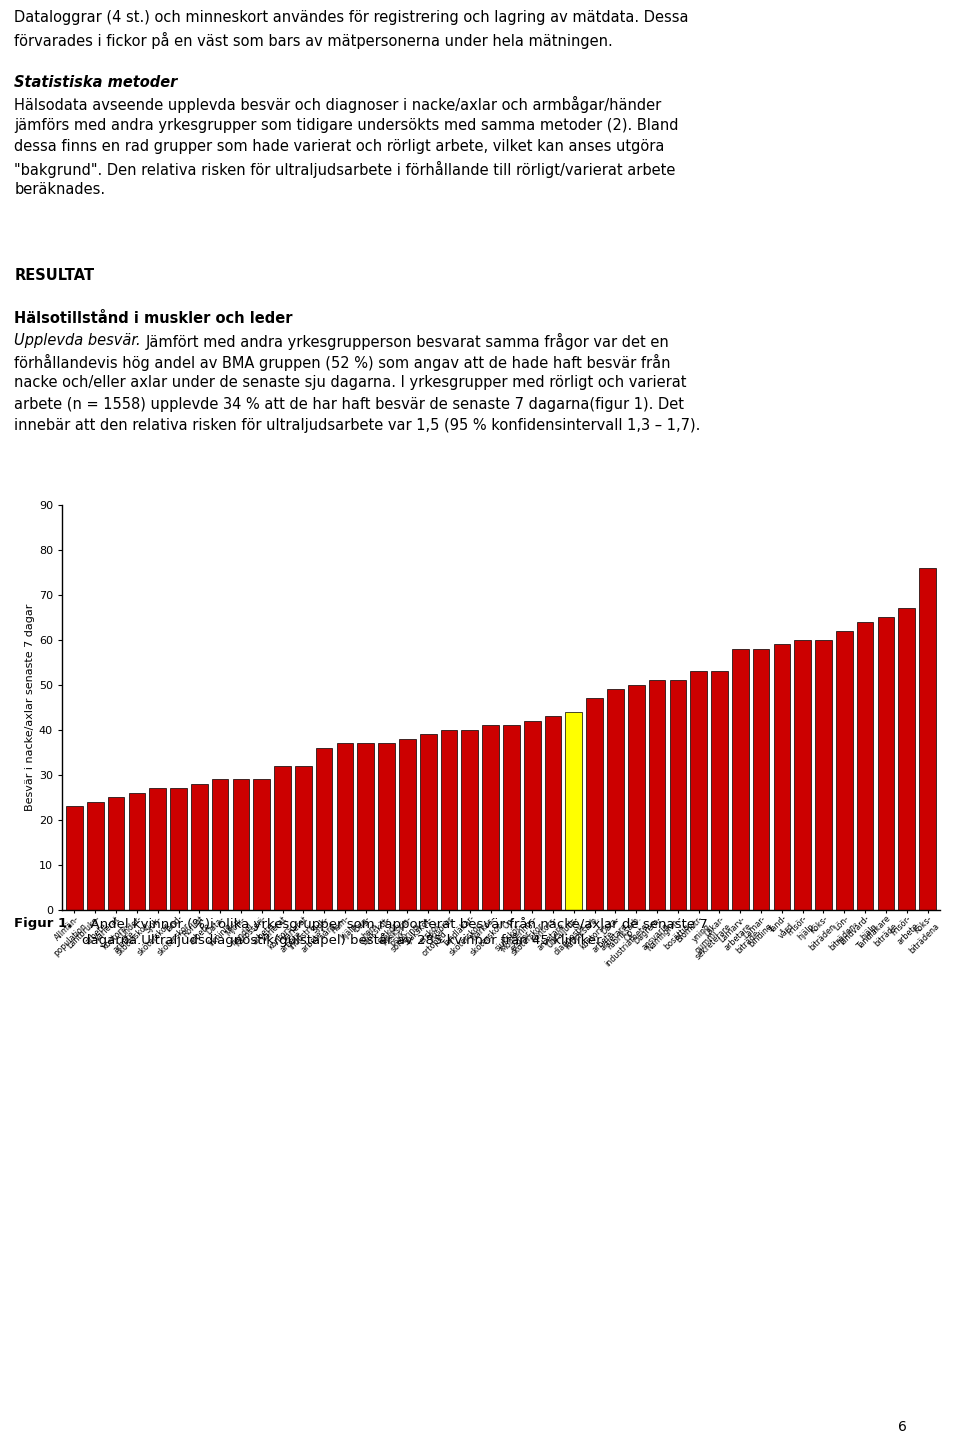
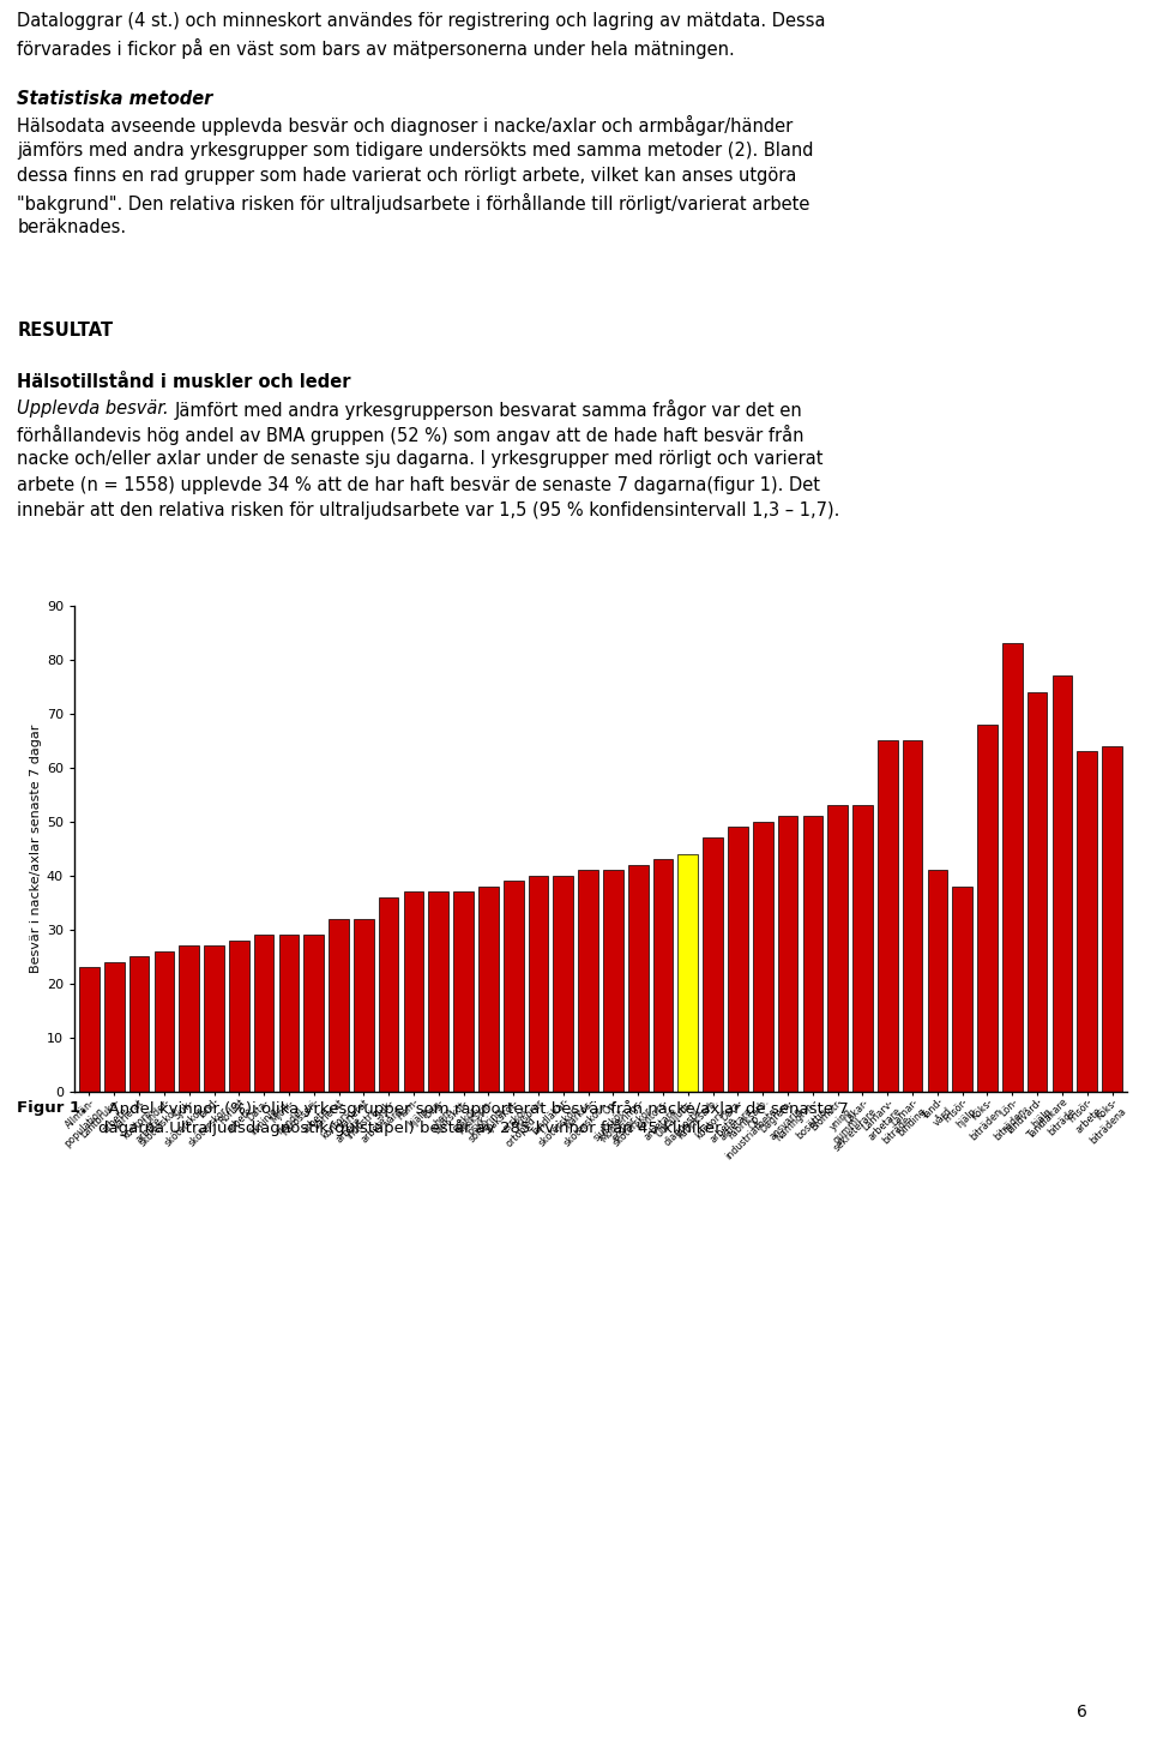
Lamarv- arbetare biträde: 58 -> 65
Lamar- binding: 58 -> 65
Tand- vård: 59 -> 41
Frisör- hjälp: 60 -> 38
Köks- biträden: 60 -> 68
Lön- biträden: 62 -> 83
Tandvård- hjälp: 64 -> 74
Tandläkare biträde: 65 -> 77
Frisör- arbete: 67 -> 63
Köks- biträdena: 76 -> 64
